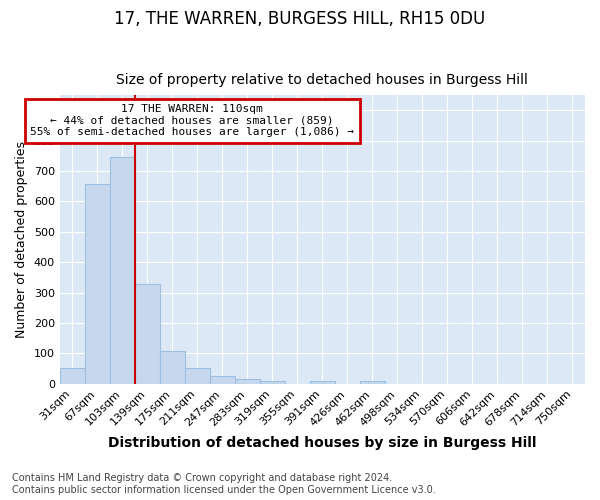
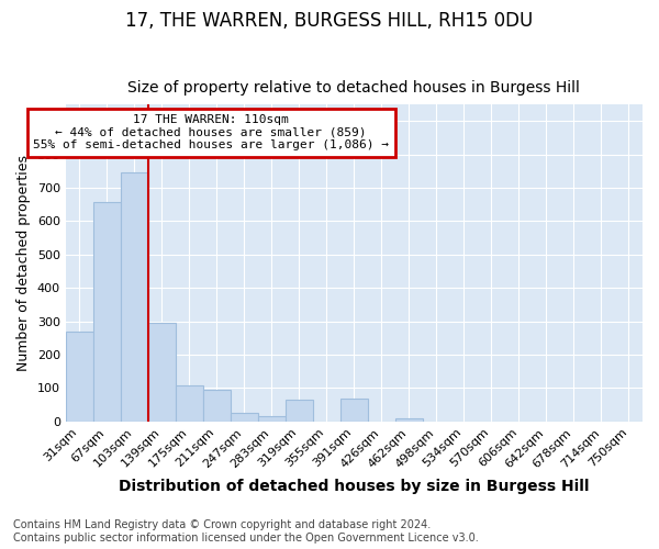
31sqm: 52 -> 270
139sqm: 330 -> 295
211sqm: 52 -> 95
319sqm: 10 -> 65
391sqm: 10 -> 70
